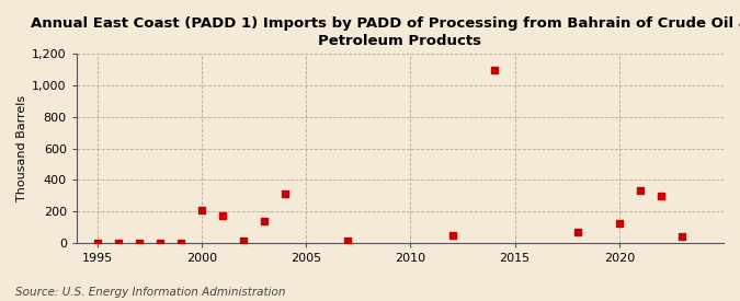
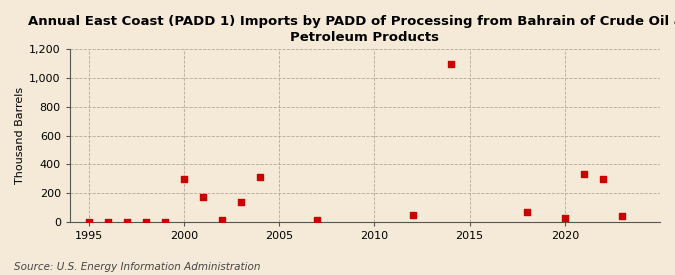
2000: 210 -> 300
2020: 120 -> 20
